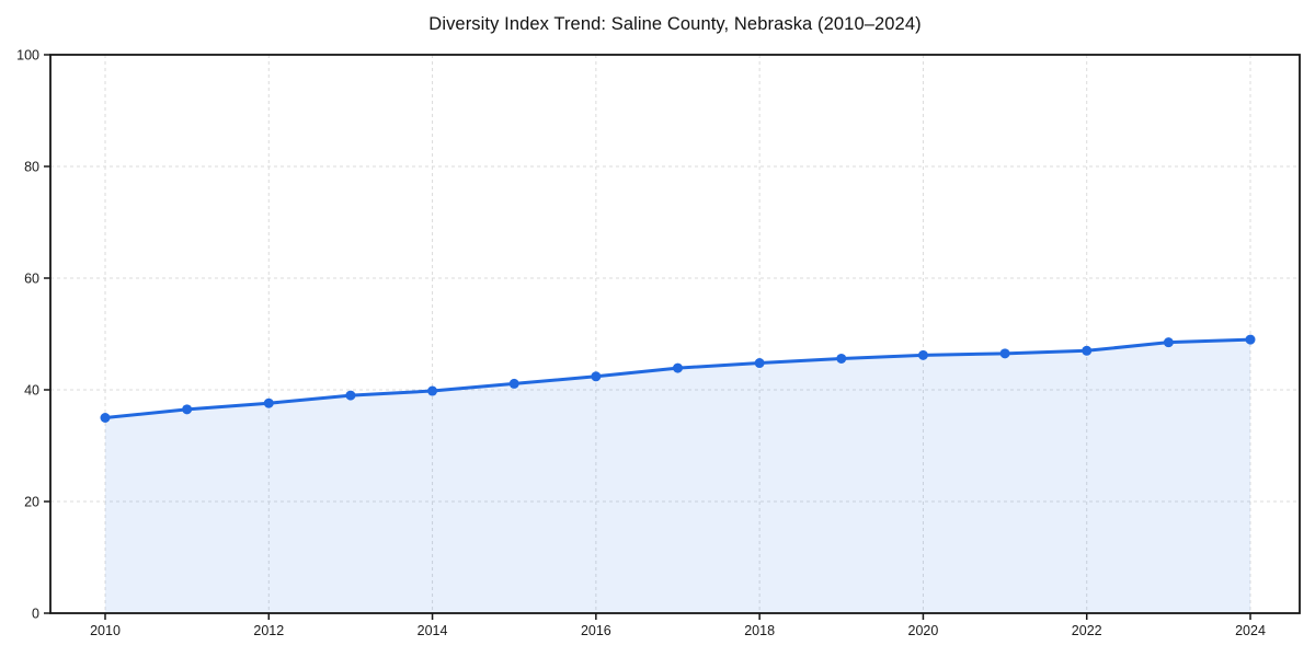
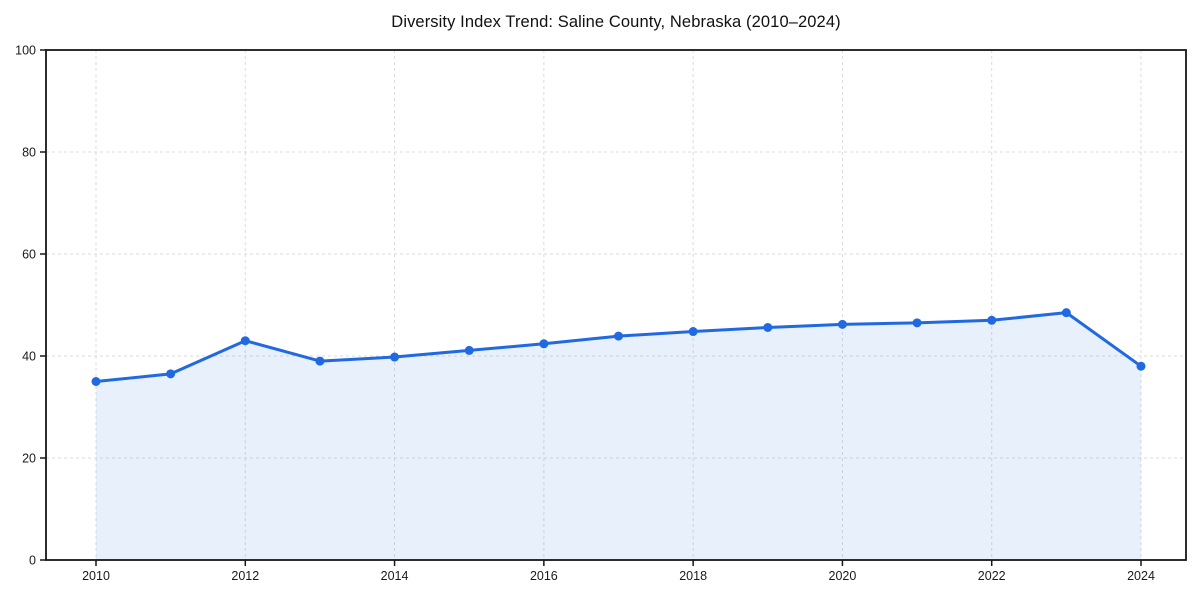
2012: 38 -> 43
2024: 49 -> 38
